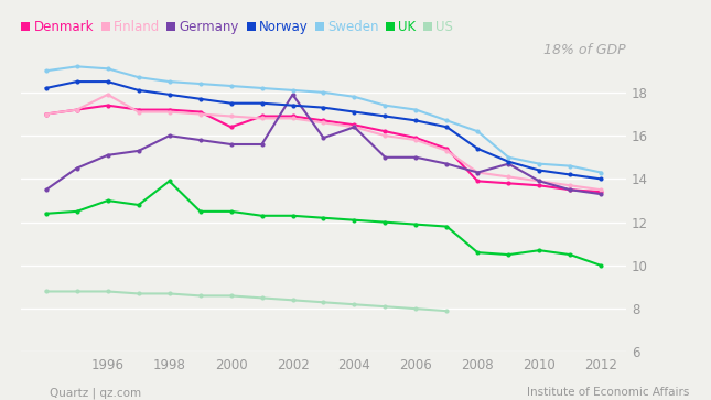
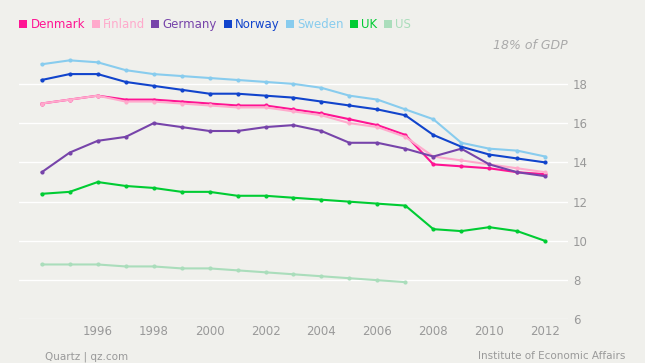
Finland/1996: 17.9 -> 17.4
UK/1998: 13.9 -> 12.7
Denmark/2000: 16.4 -> 17.0
Germany/2002: 17.9 -> 15.8
Germany/2004: 16.4 -> 15.6
